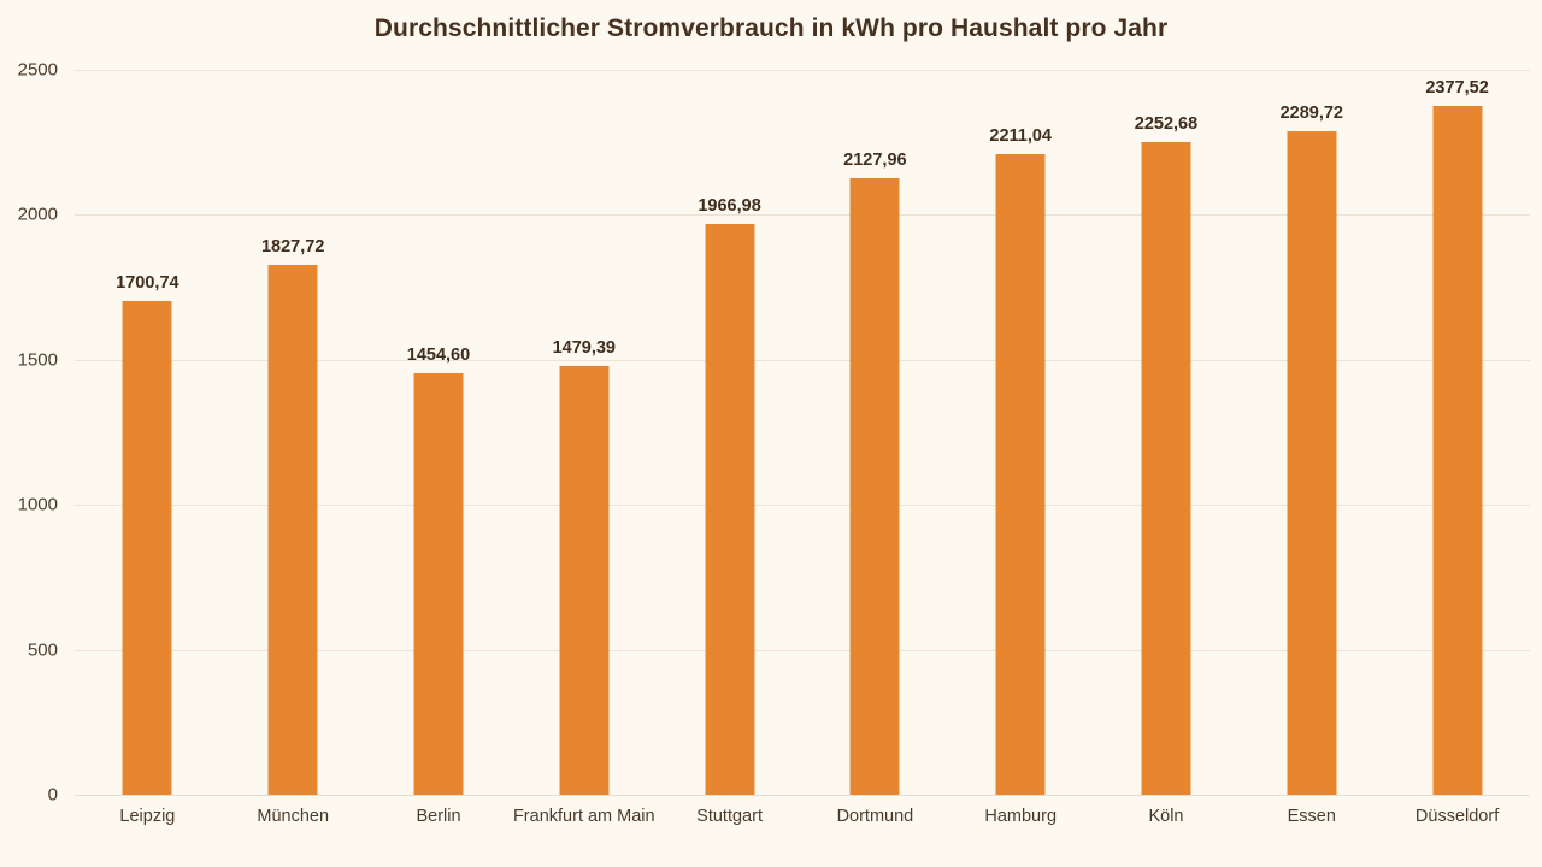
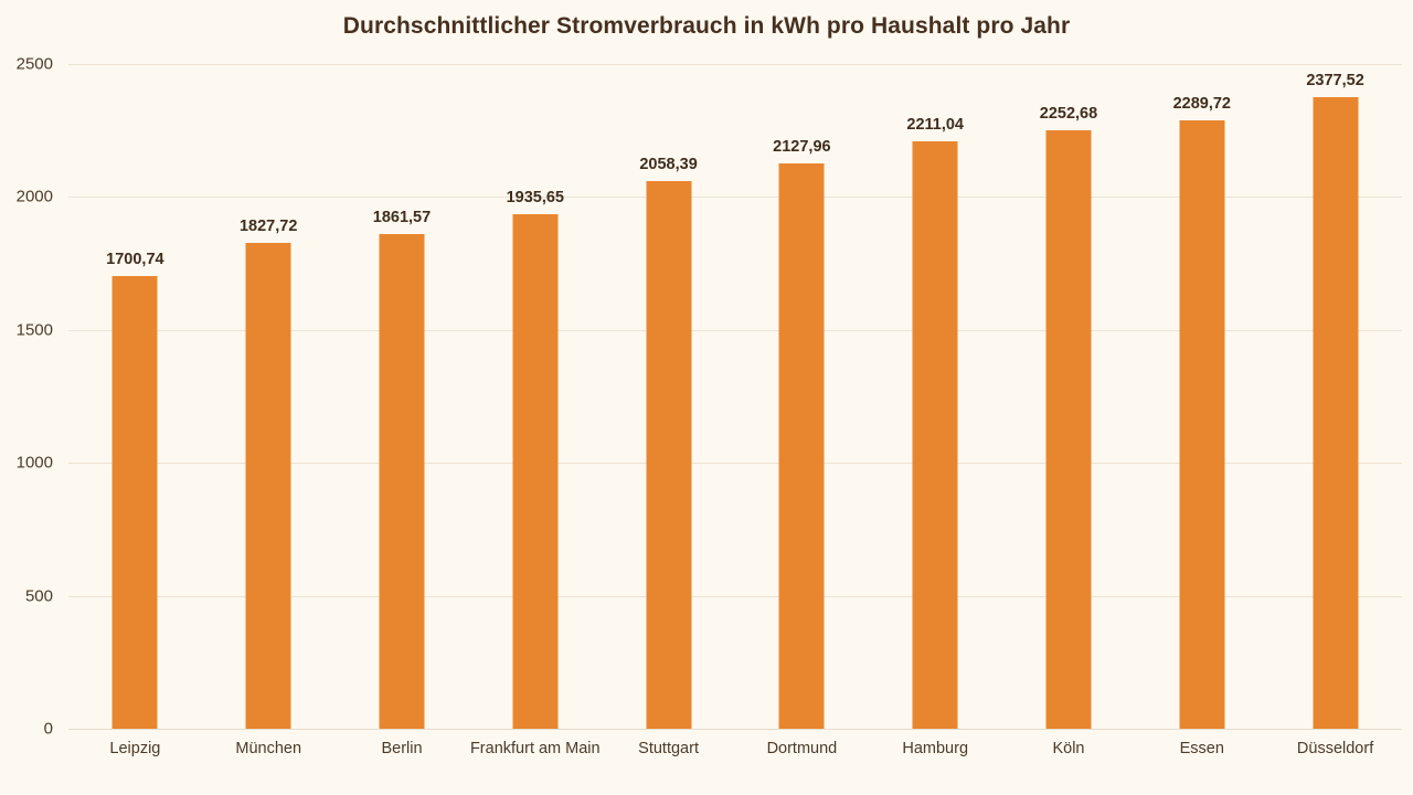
Berlin: 1454,60 -> 1861,57
Frankfurt am Main: 1479,39 -> 1935,65
Stuttgart: 1966,98 -> 2058,39
